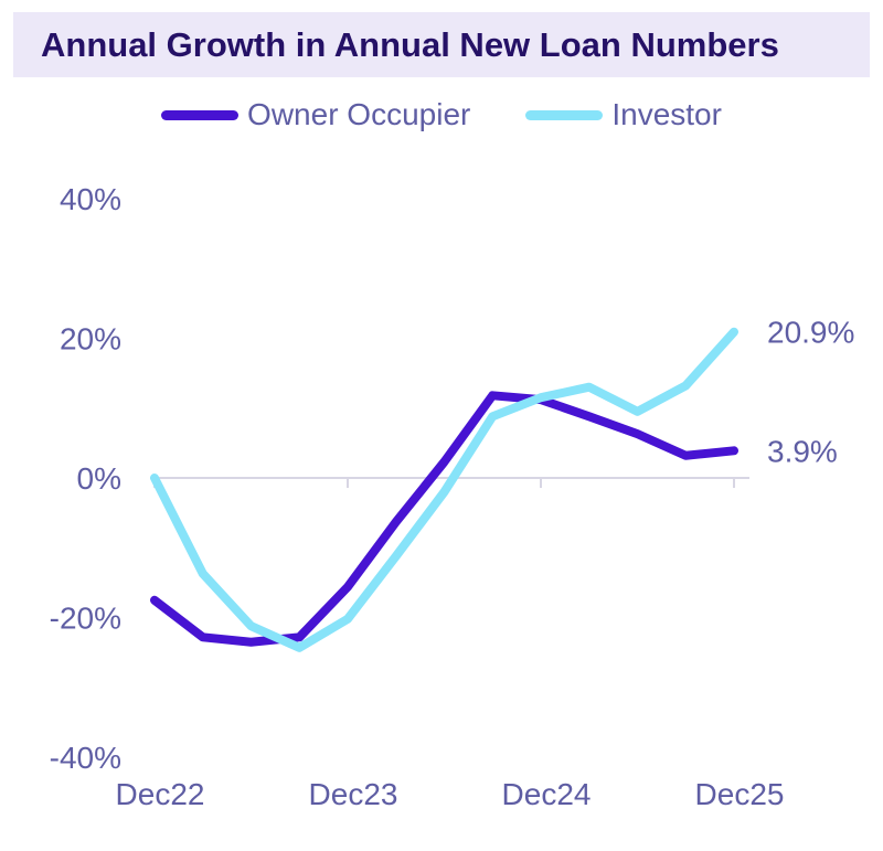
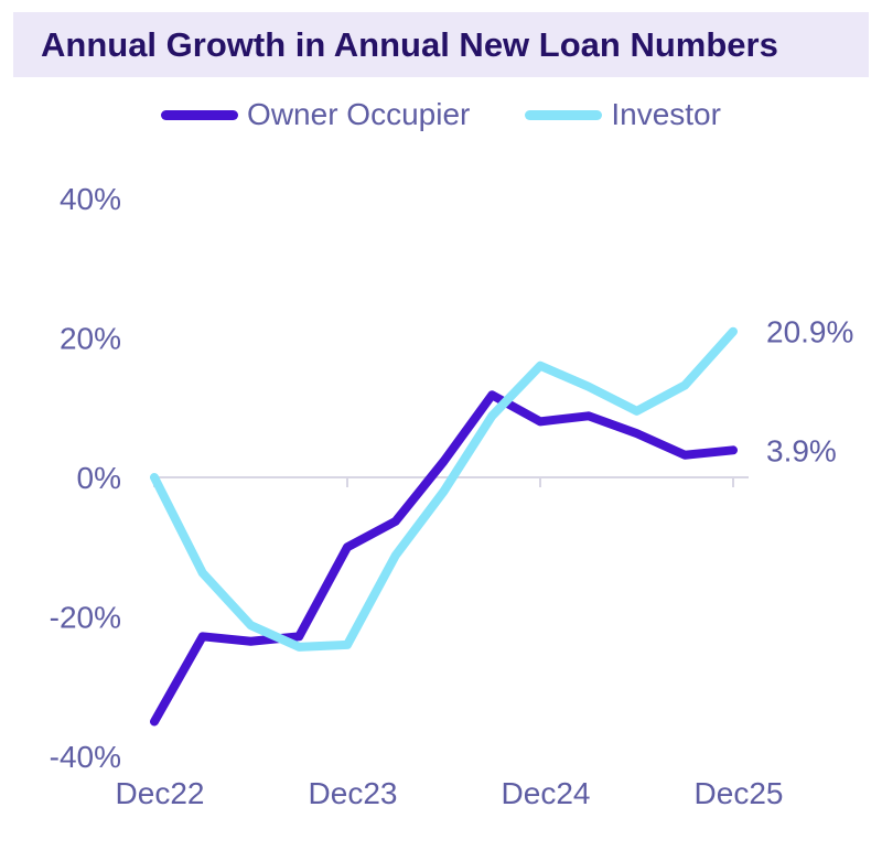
Owner Occupier/Dec22: -18% -> -35%
Owner Occupier/Dec23: -16% -> -10%
Investor/Dec23: -20% -> -24%
Owner Occupier/Dec24: 11% -> 8%
Investor/Dec24: 12% -> 16%
